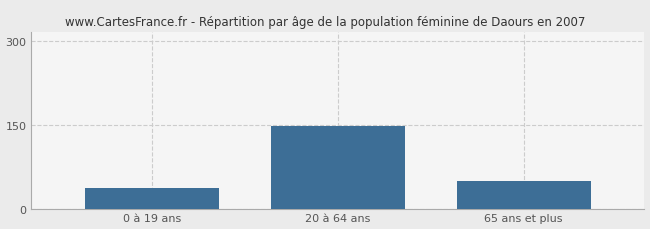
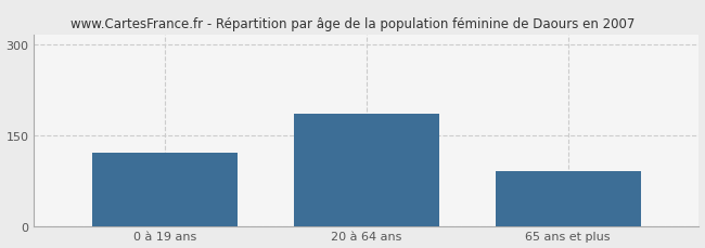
0 à 19 ans: 36 -> 120
20 à 64 ans: 148 -> 185
65 ans et plus: 50 -> 90
